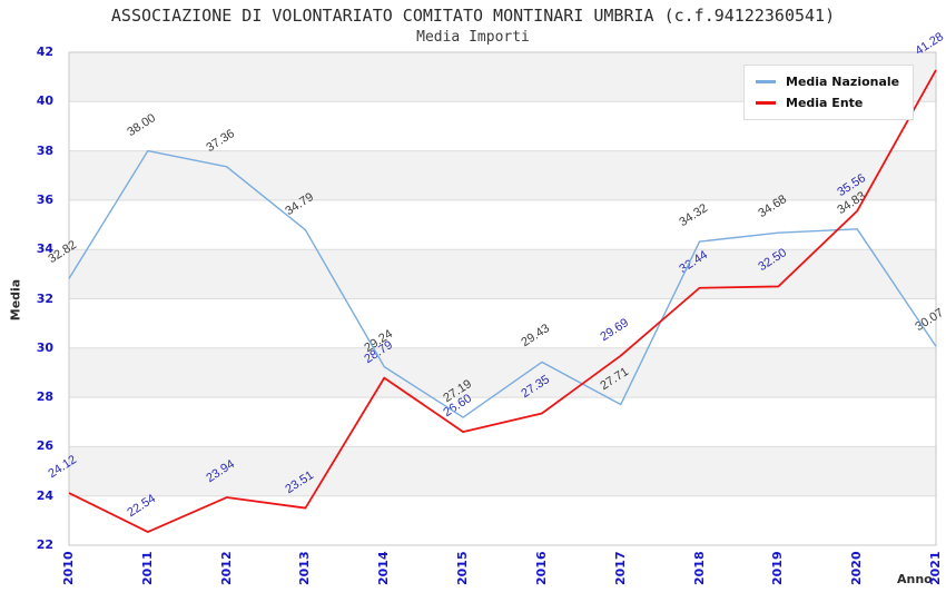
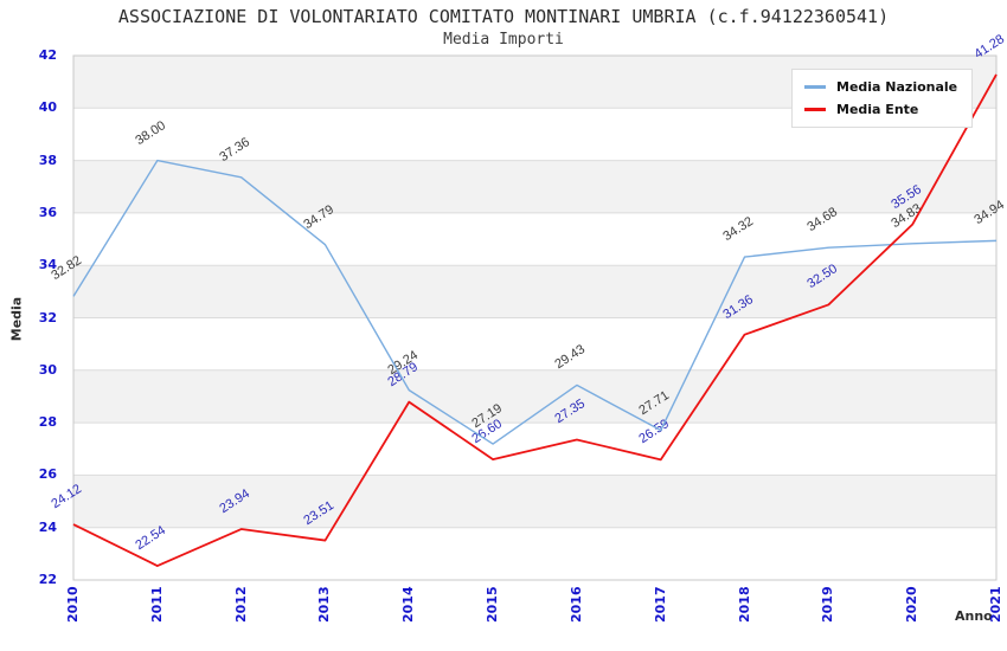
Media Ente/2017: 29.69 -> 26.59
Media Ente/2018: 32.44 -> 31.36
Media Nazionale/2021: 30.07 -> 34.94
